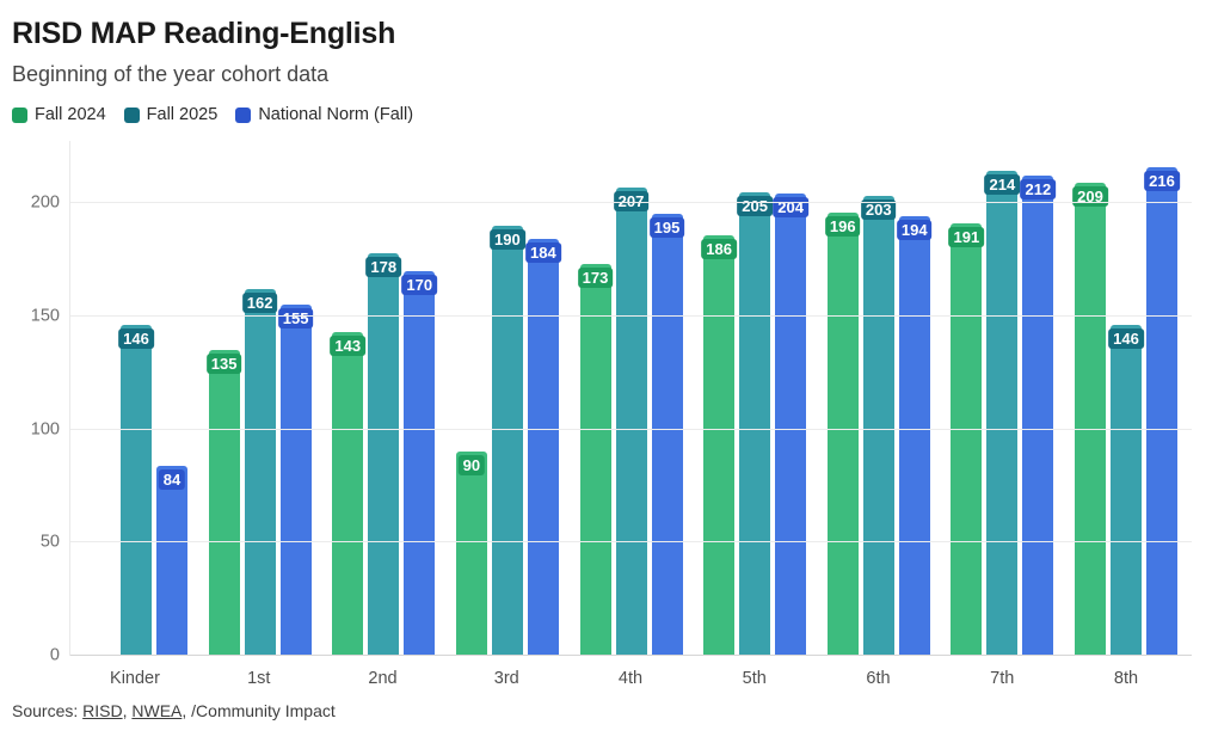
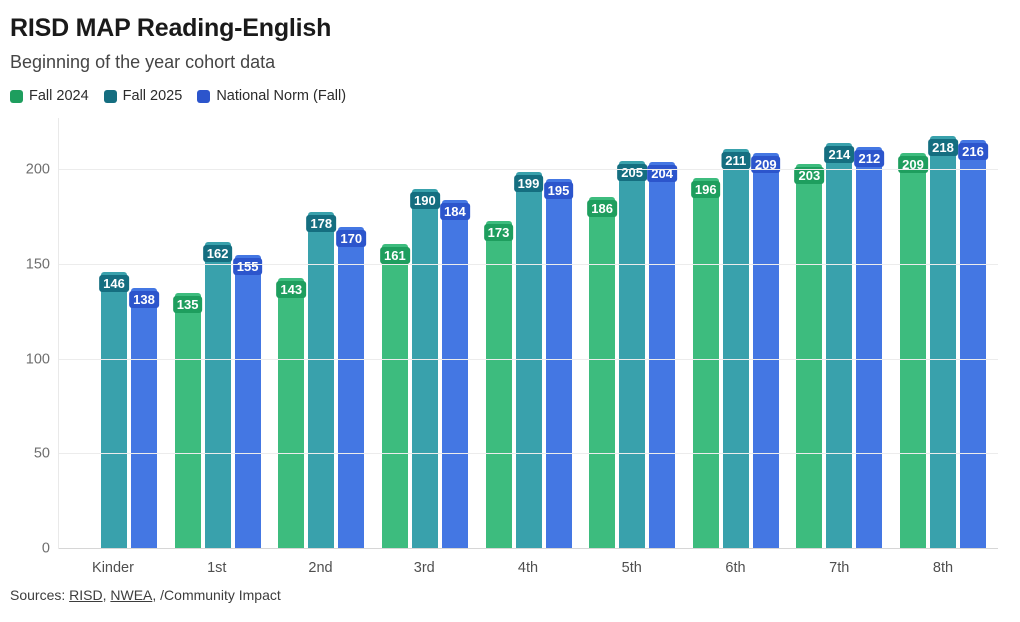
National Norm (Fall)/Kinder: 84 -> 138
Fall 2024/3rd: 90 -> 161
Fall 2025/4th: 207 -> 199
Fall 2025/6th: 203 -> 211
National Norm (Fall)/6th: 194 -> 209
Fall 2024/7th: 191 -> 203
Fall 2025/8th: 146 -> 218
